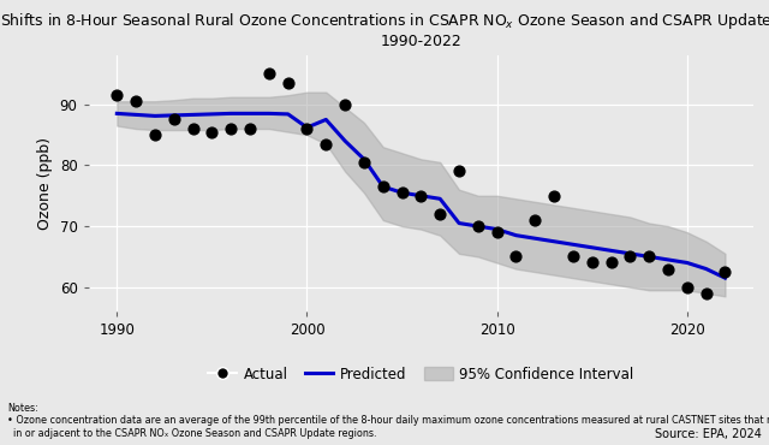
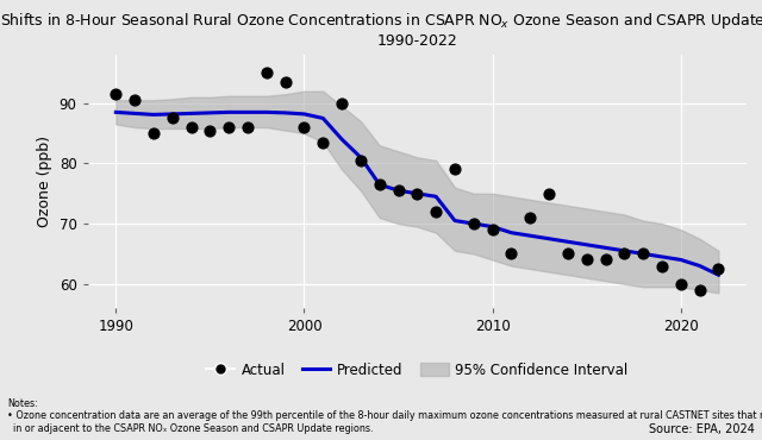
Predicted/2000: 86.2 -> 88.2
